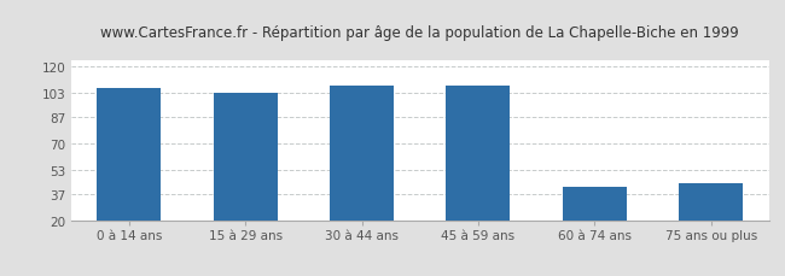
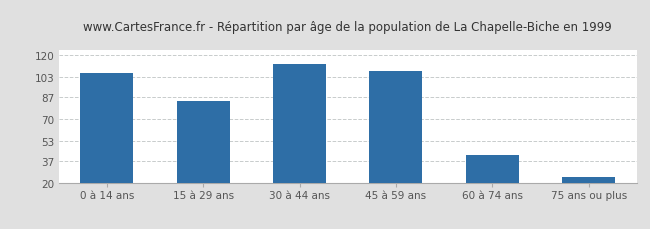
15 à 29 ans: 103 -> 84
30 à 44 ans: 107 -> 113
75 ans ou plus: 44 -> 25
